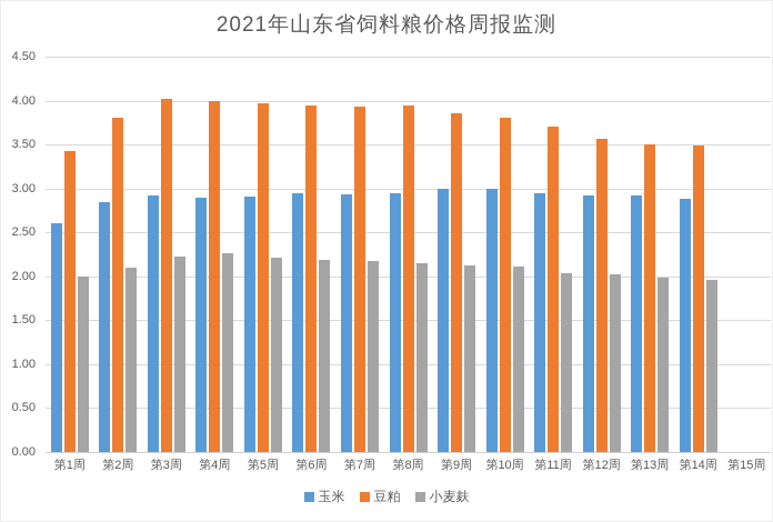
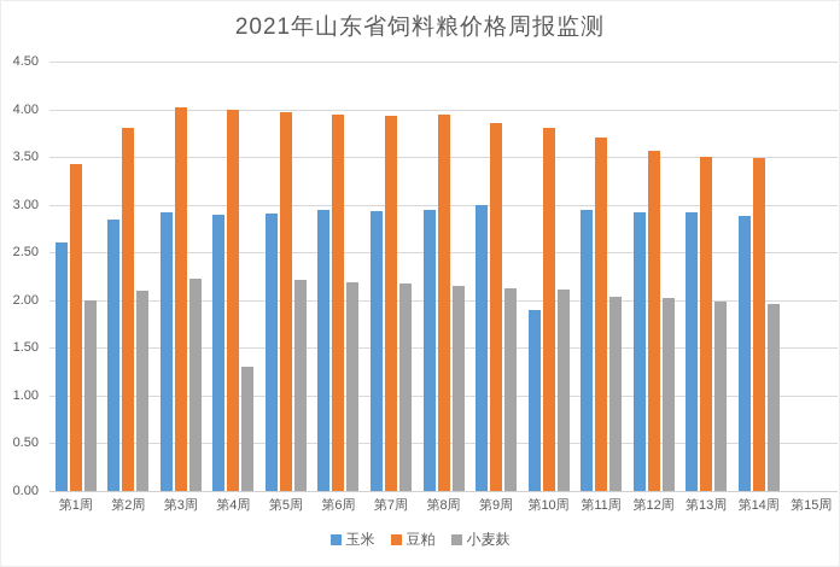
小麦麸/第4周: 2.3 -> 1.3
玉米/第10周: 3.0 -> 1.9
